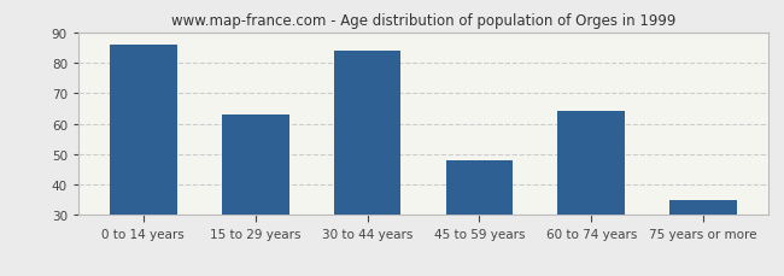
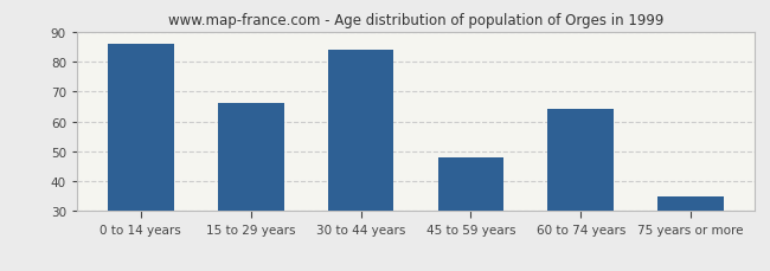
15 to 29 years: 63 -> 66
